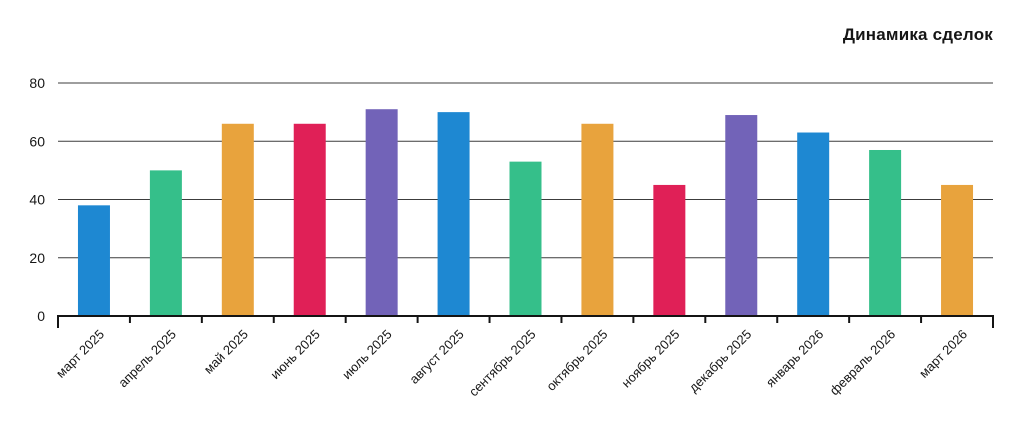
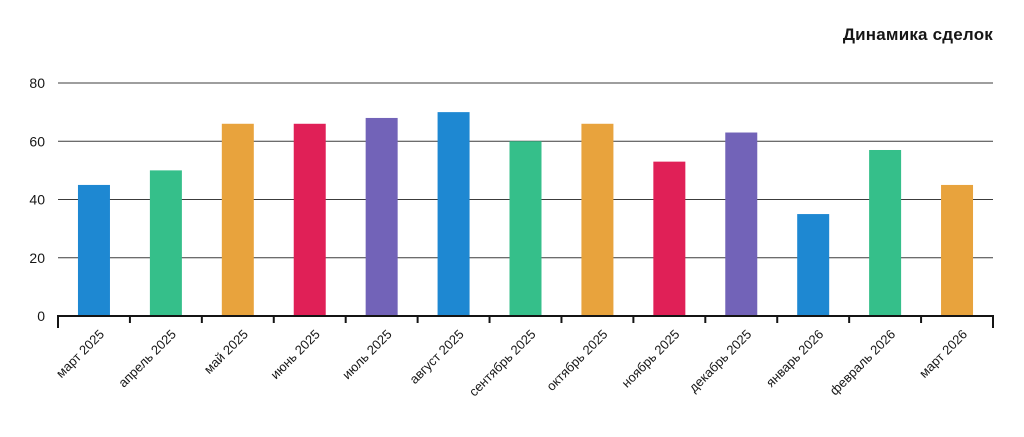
март 2025: 38 -> 45
июль 2025: 71 -> 68
сентябрь 2025: 53 -> 60
ноябрь 2025: 45 -> 53
декабрь 2025: 69 -> 63
январь 2026: 63 -> 35
